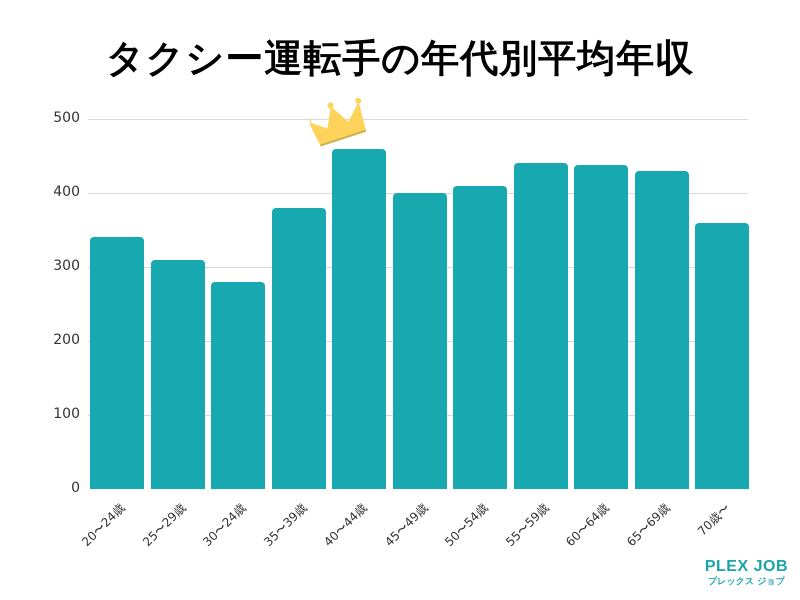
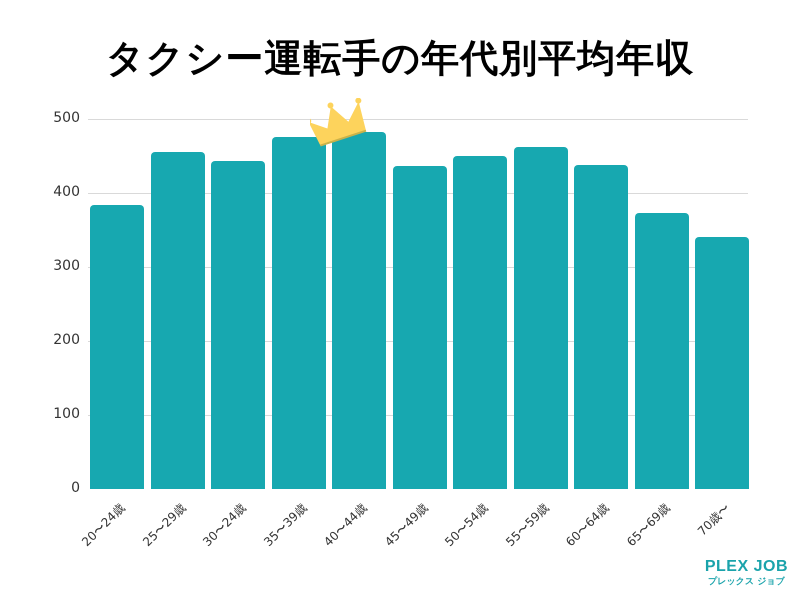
20〜24歳: 340 -> 380
25〜29歳: 310 -> 460
30〜24歳: 280 -> 440
35〜39歳: 380 -> 480
40〜44歳: 460 -> 480
45〜49歳: 400 -> 440
50〜54歳: 410 -> 450
55〜59歳: 440 -> 460
65〜69歳: 430 -> 370
70歳〜: 360 -> 340
